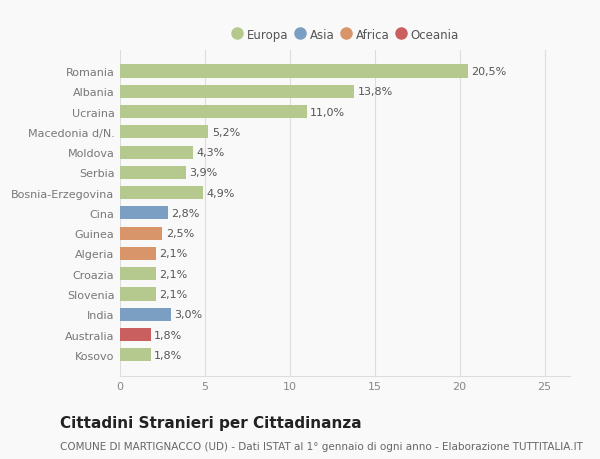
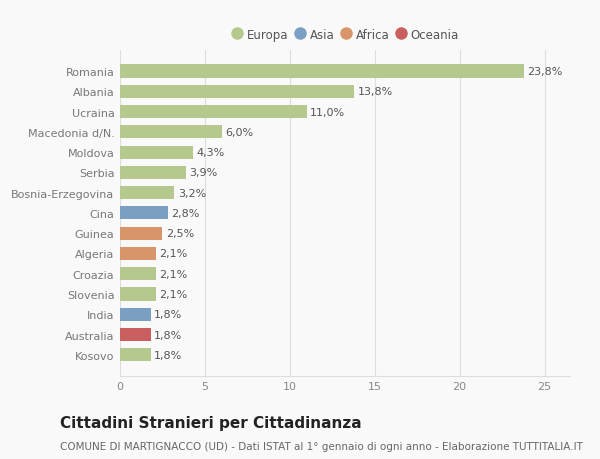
Romania: 20,5% -> 23,8%
Macedonia d/N.: 5,2% -> 6,0%
Bosnia-Erzegovina: 4,9% -> 3,2%
India: 3,0% -> 1,8%
